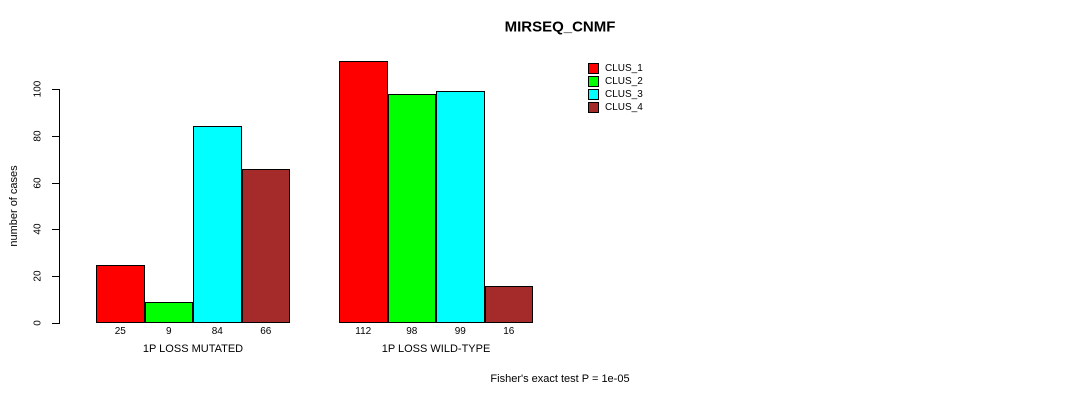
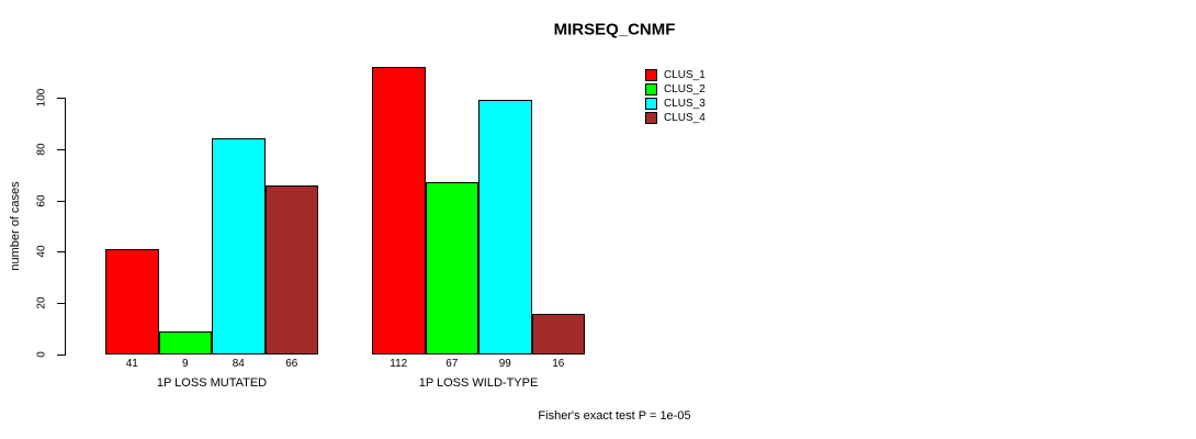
CLUS_1/1P LOSS MUTATED: 25 -> 41
CLUS_2/1P LOSS WILD-TYPE: 98 -> 67
